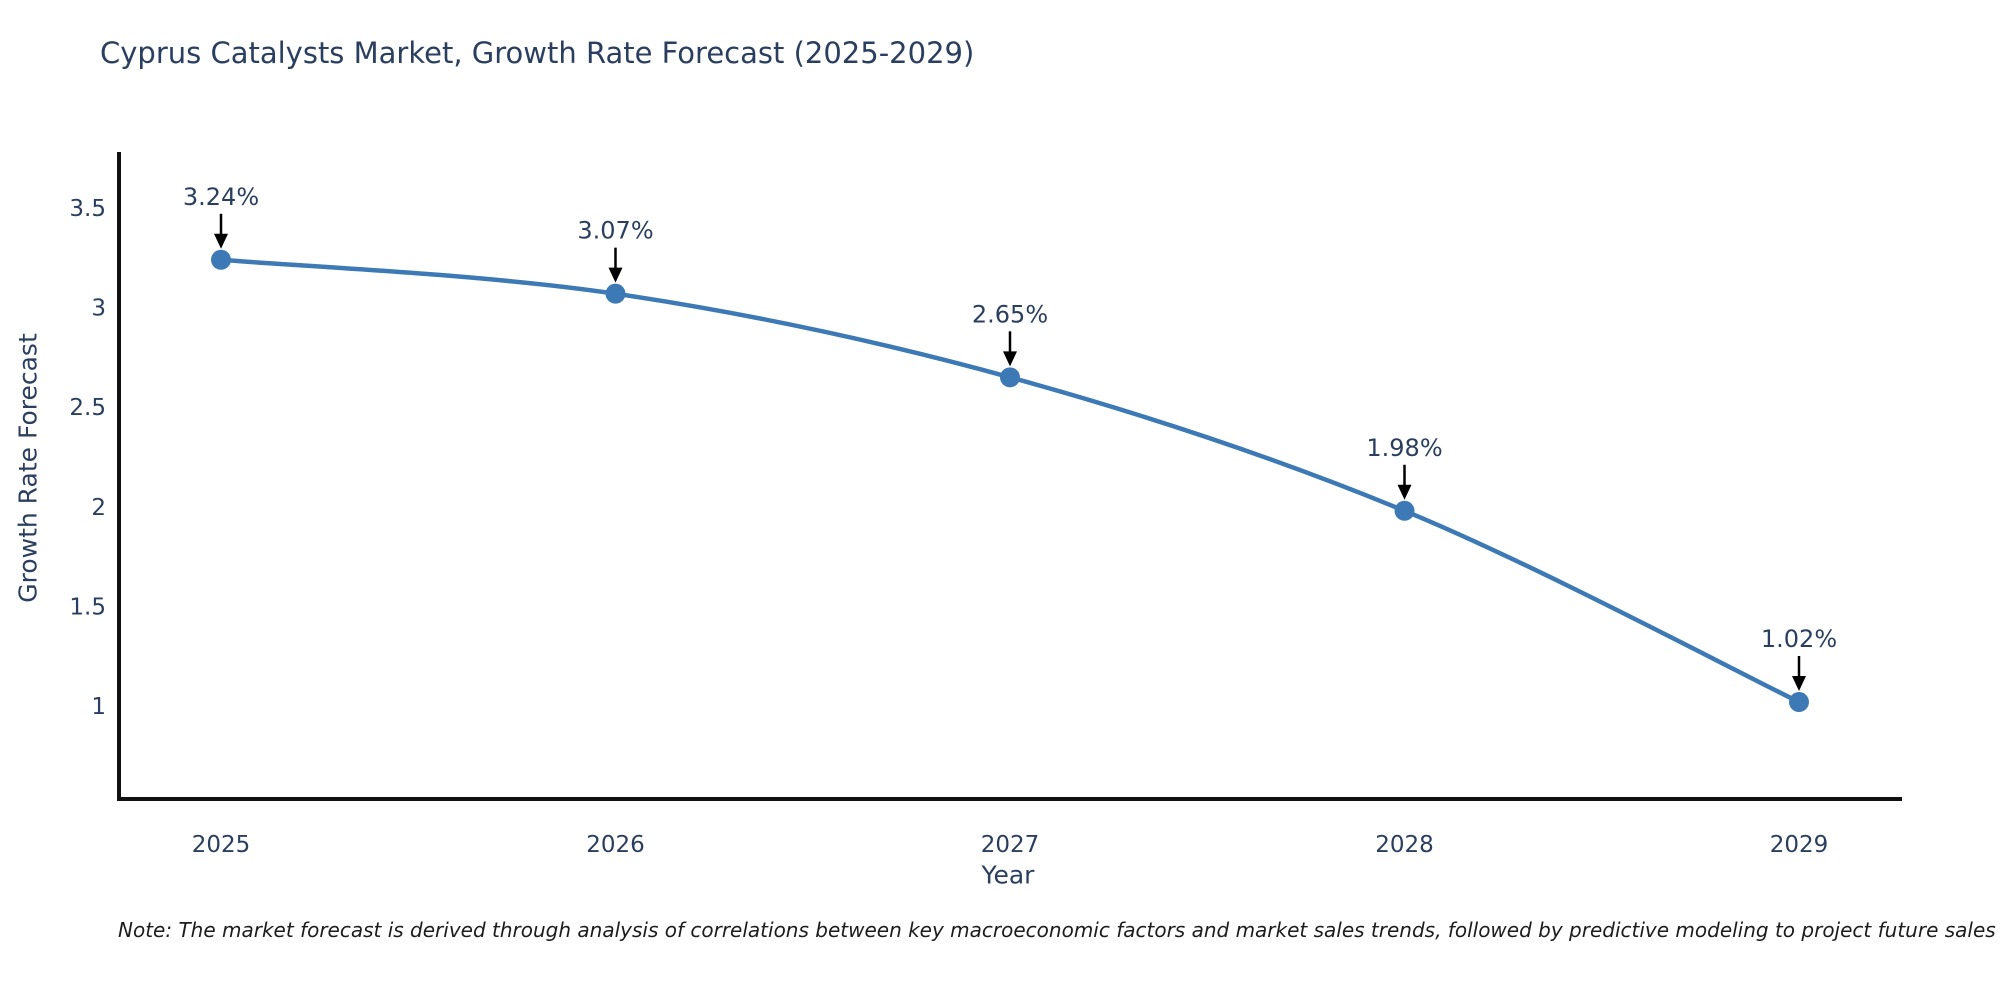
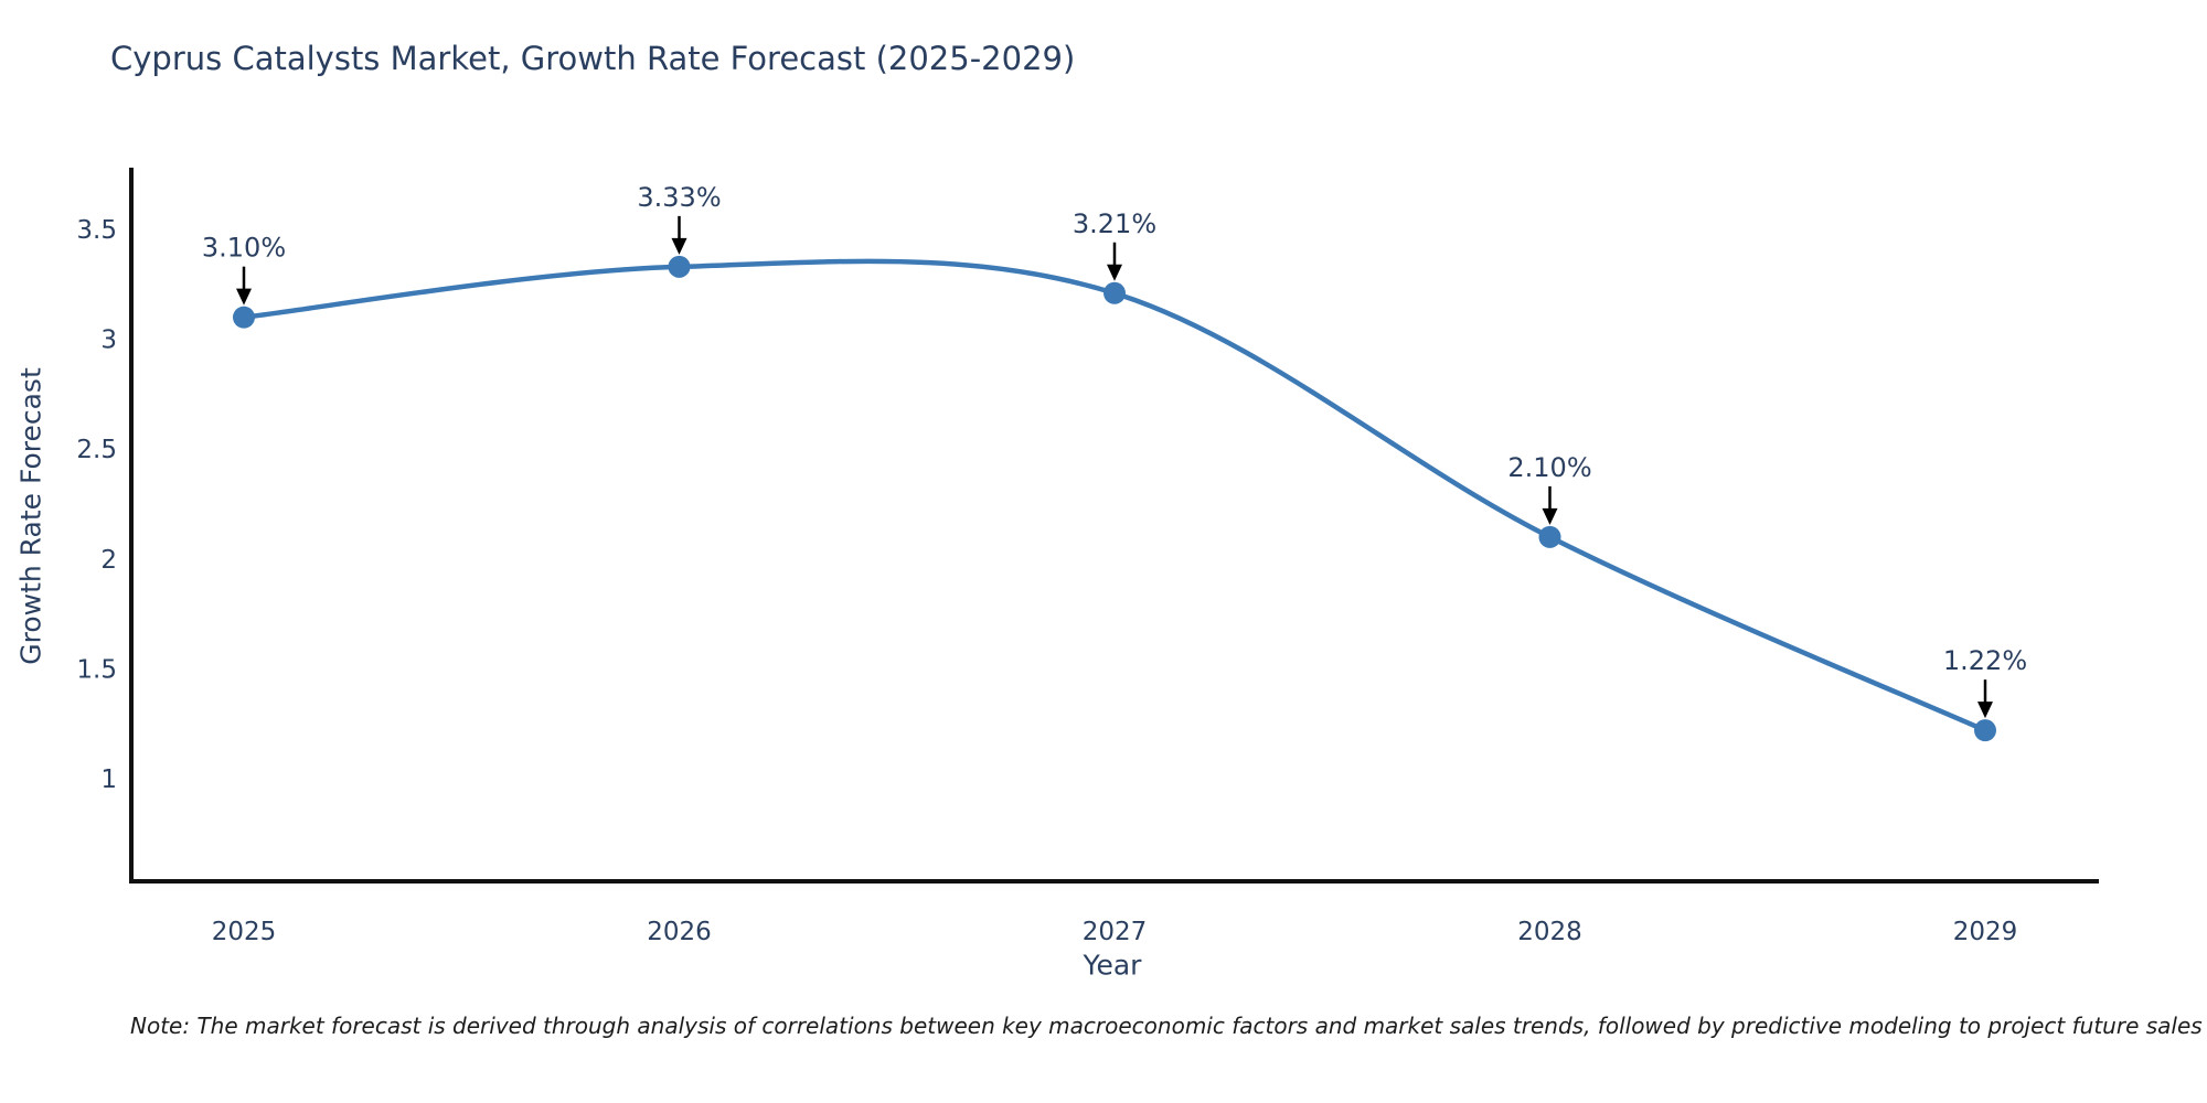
2025: 3.24% -> 3.10%
2026: 3.07% -> 3.33%
2027: 2.65% -> 3.21%
2028: 1.98% -> 2.10%
2029: 1.02% -> 1.22%
